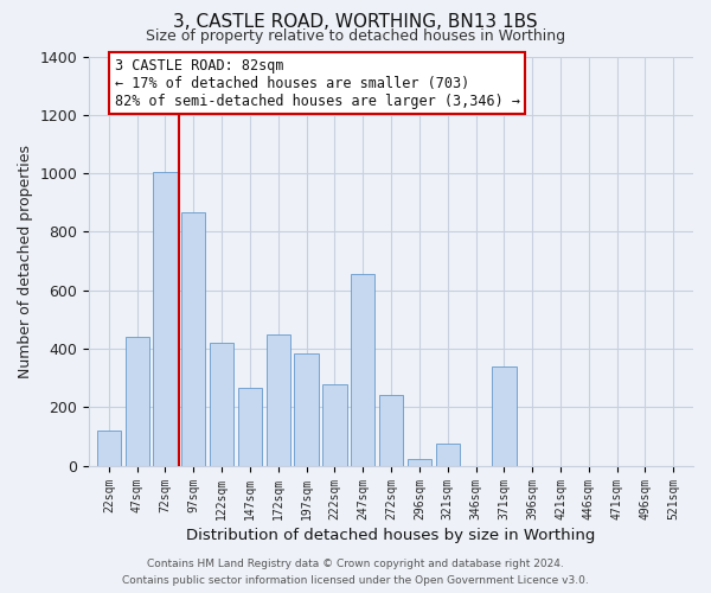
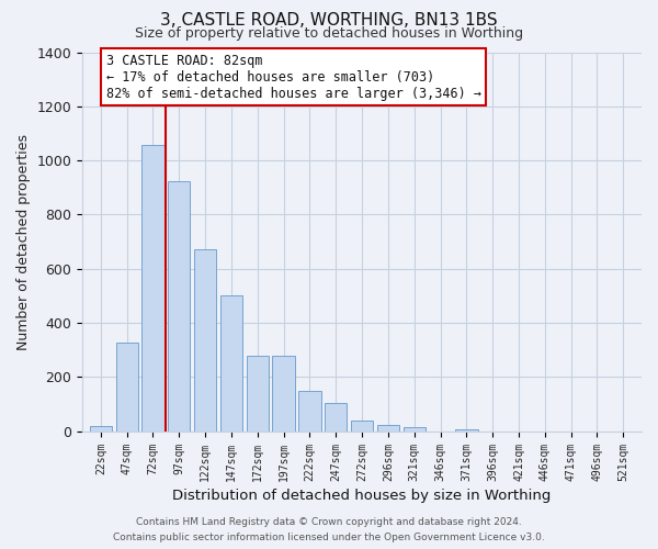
22sqm: 120 -> 20
47sqm: 440 -> 328
72sqm: 1005 -> 1057
97sqm: 865 -> 922
122sqm: 420 -> 671
147sqm: 265 -> 503
172sqm: 450 -> 277
197sqm: 385 -> 277
222sqm: 280 -> 150
247sqm: 655 -> 105
272sqm: 240 -> 40
321sqm: 75 -> 15
371sqm: 340 -> 8
